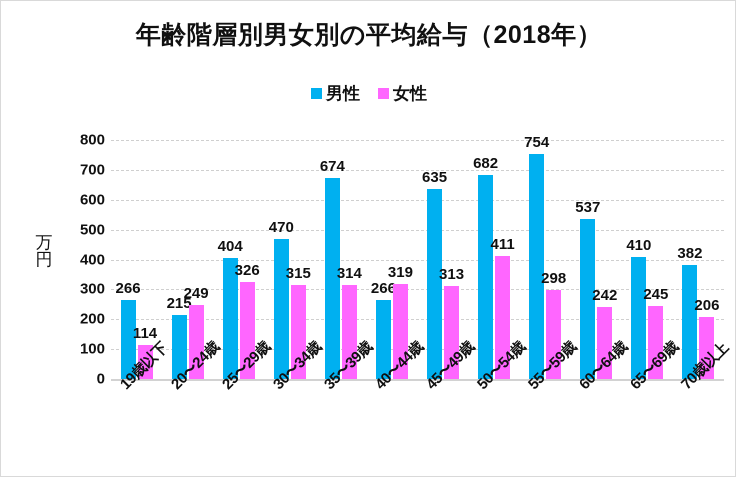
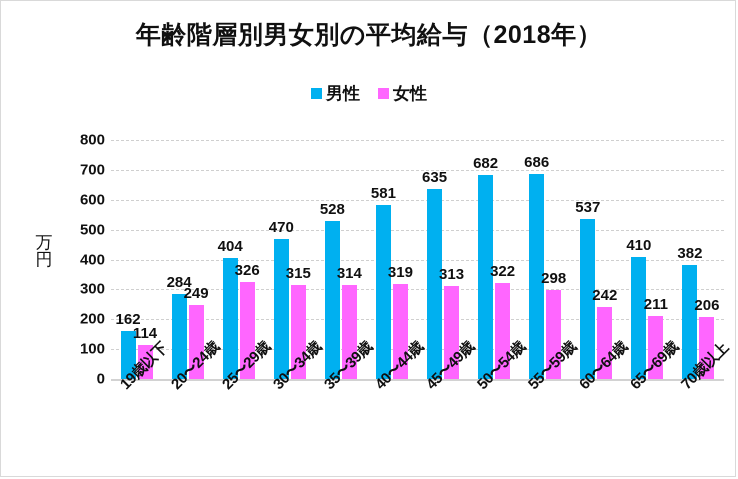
男性/19歳以下: 266 -> 162
男性/20〜24歳: 215 -> 284
男性/35〜39歳: 674 -> 528
男性/40〜44歳: 266 -> 581
女性/50〜54歳: 411 -> 322
男性/55〜59歳: 754 -> 686
女性/65〜69歳: 245 -> 211
